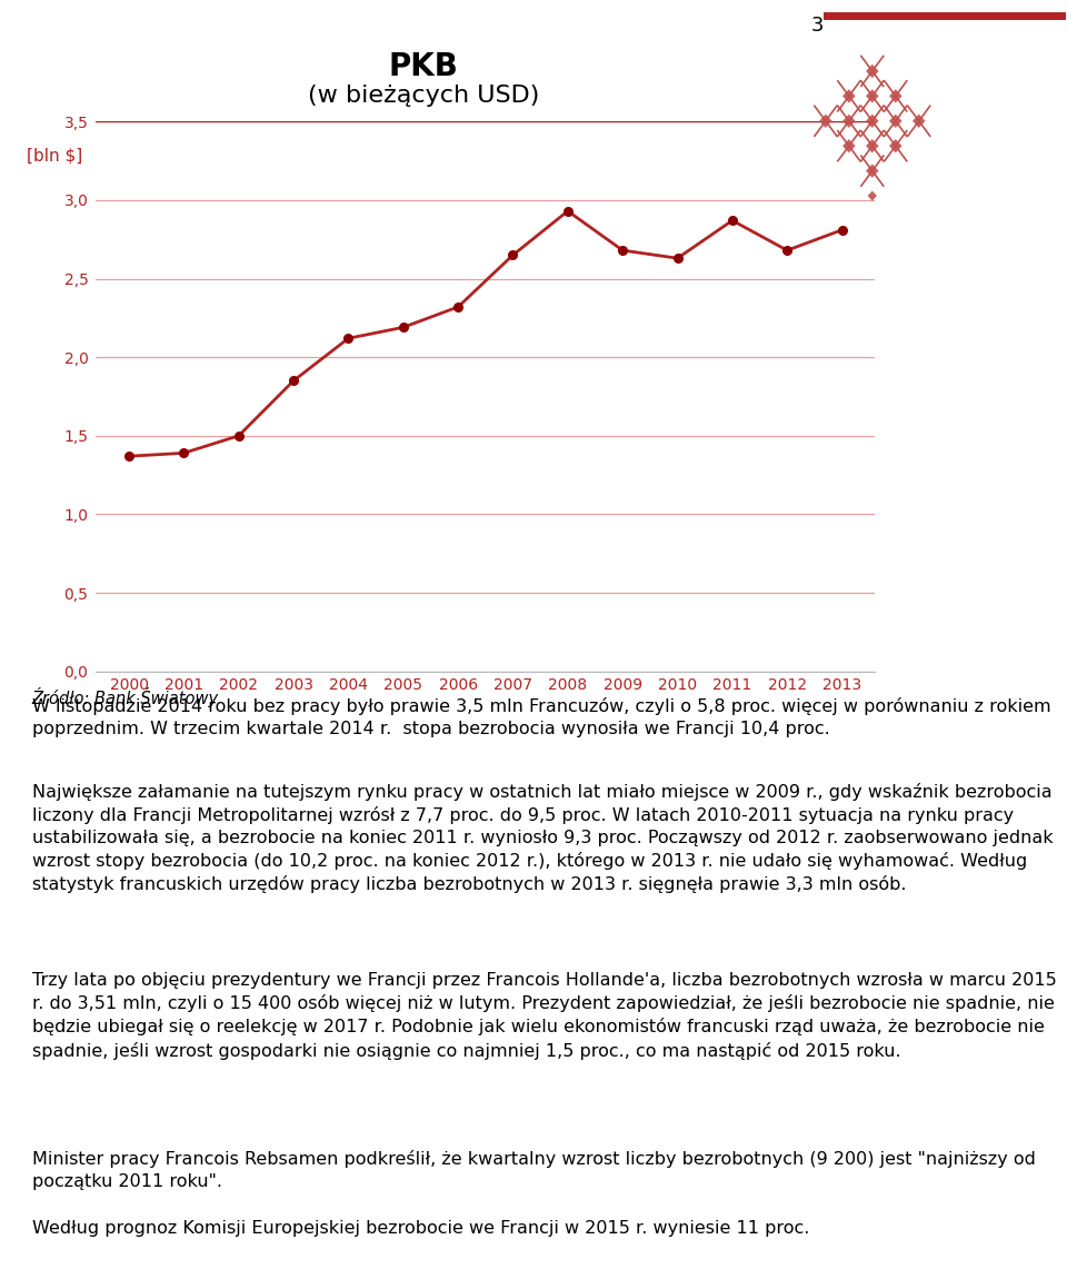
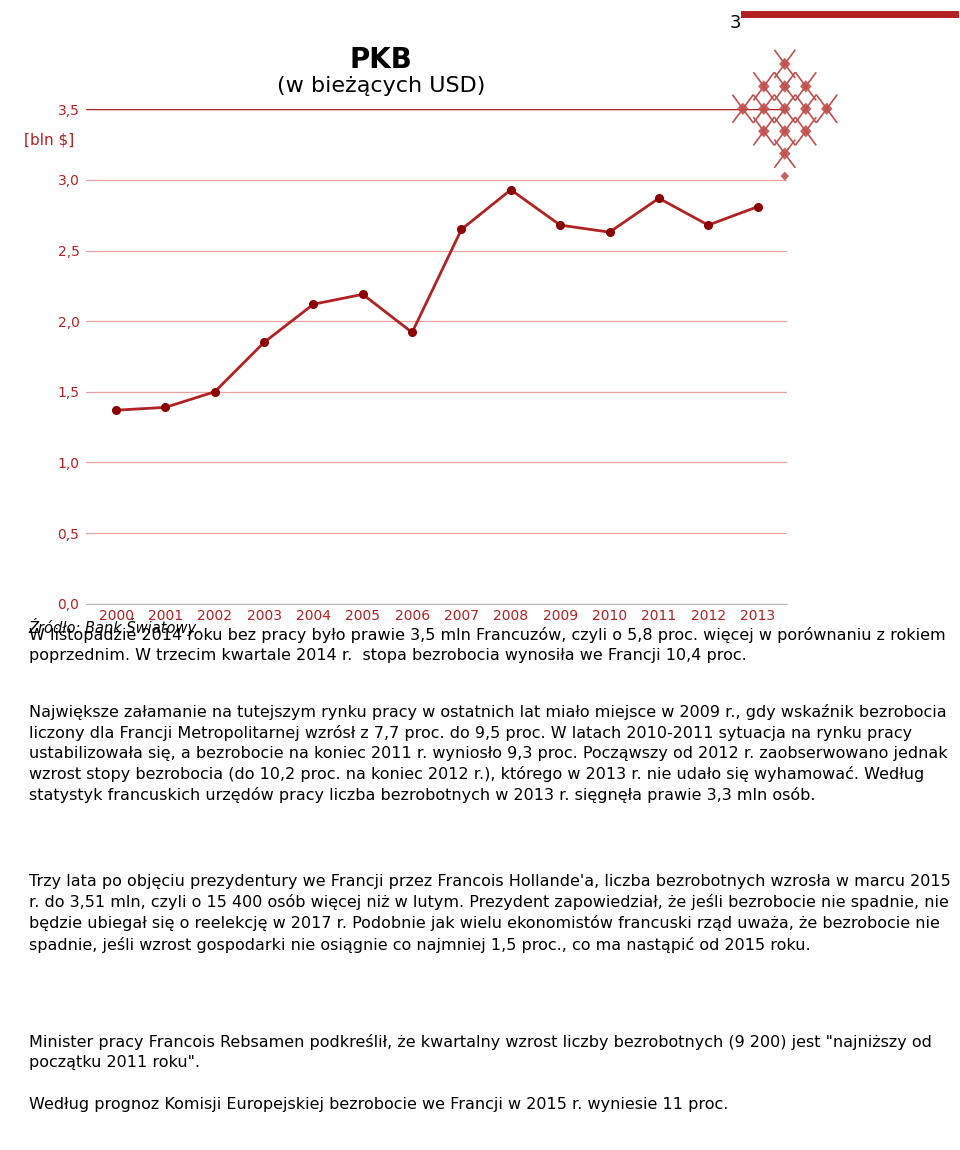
2006: 2,32 -> 1,92
